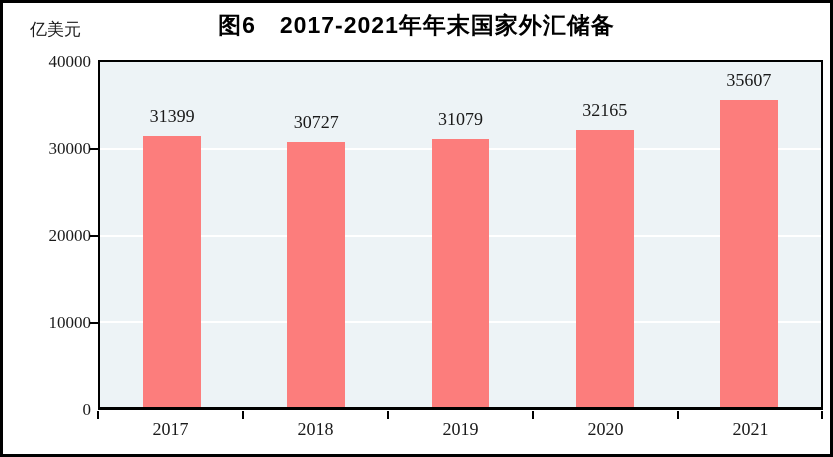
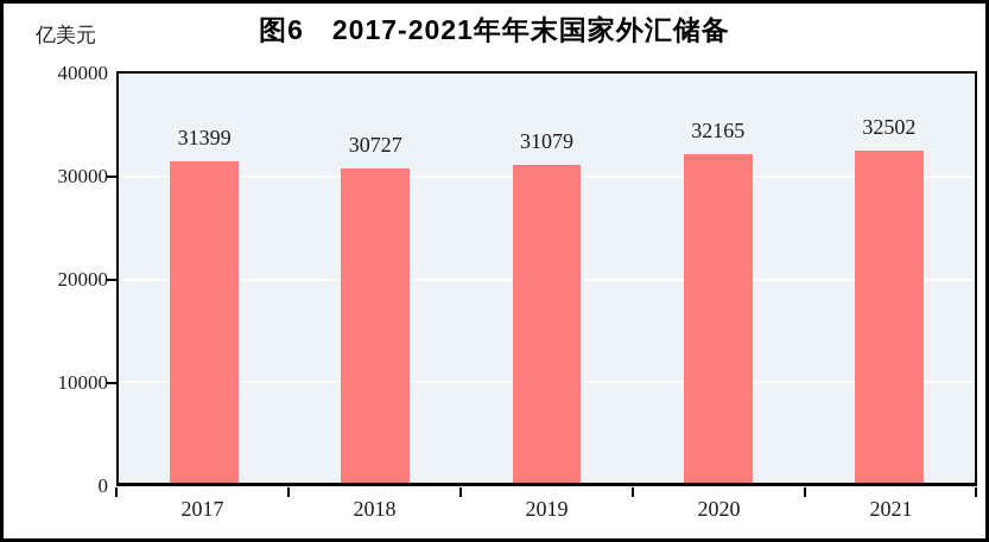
2021: 35607 -> 32502
